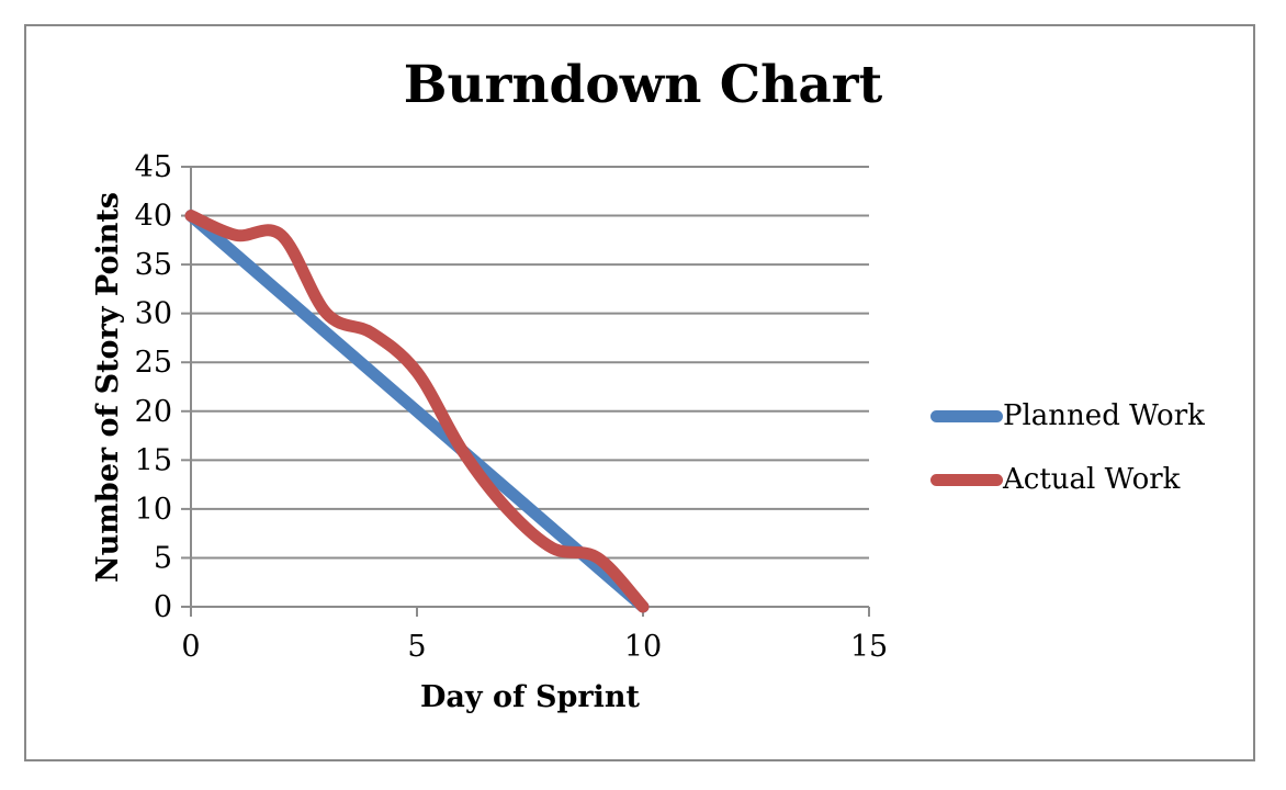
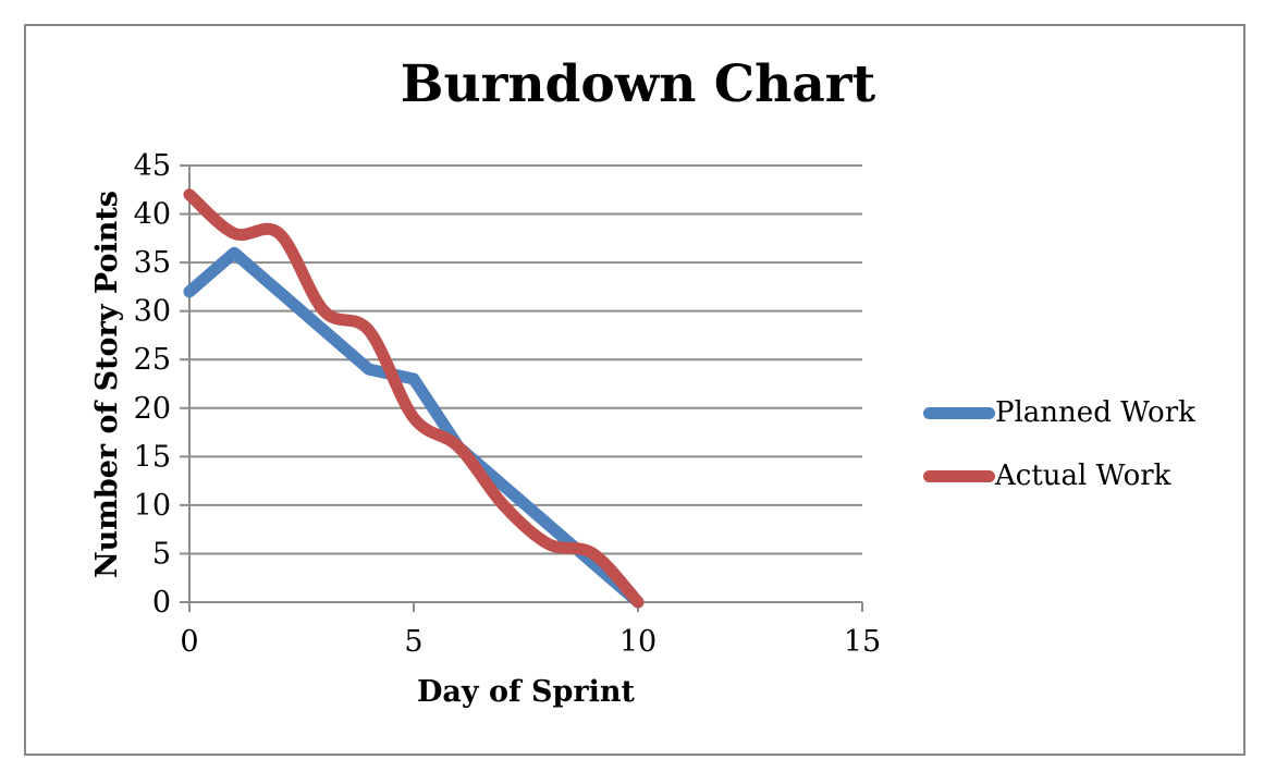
Planned Work/0: 40 -> 32
Actual Work/0: 40 -> 42
Planned Work/5: 20 -> 23
Actual Work/5: 24 -> 19
